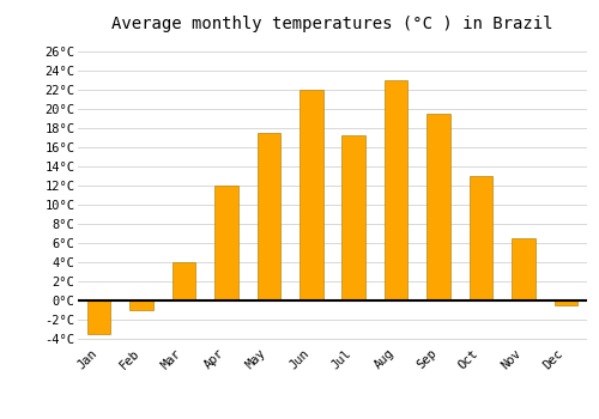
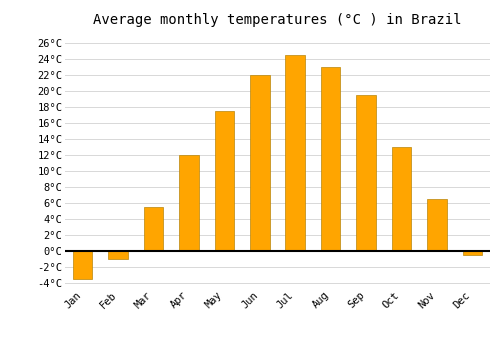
Mar: 4.0°C -> 5.5°C
Jul: 17.2°C -> 24.5°C
